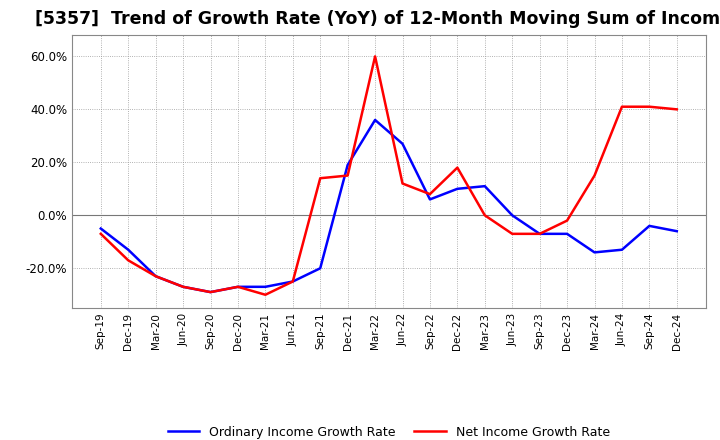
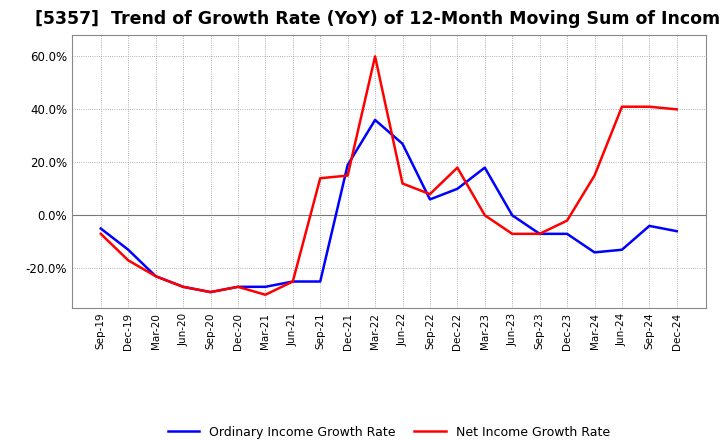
Ordinary Income Growth Rate/Sep-21: -20% -> -25%
Ordinary Income Growth Rate/Mar-23: 11% -> 18%
